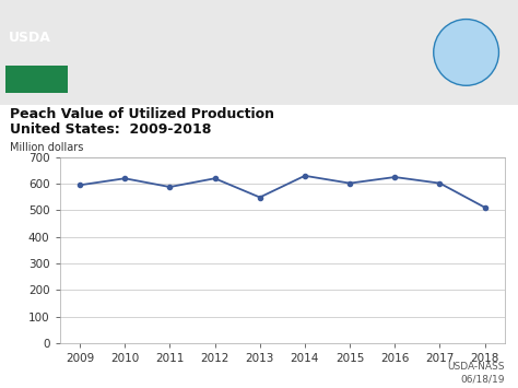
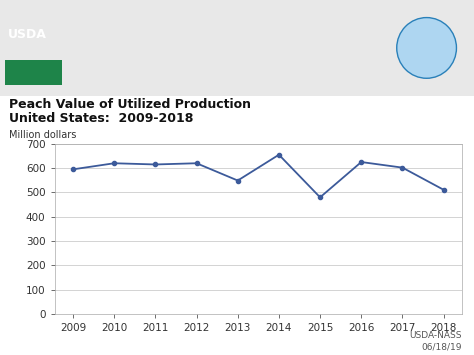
2011: 588 -> 615
2014: 630 -> 655
2015: 602 -> 480
